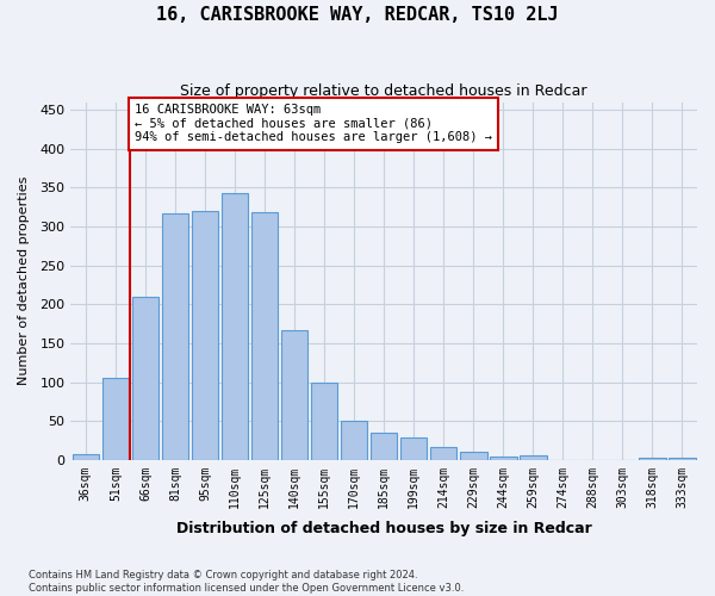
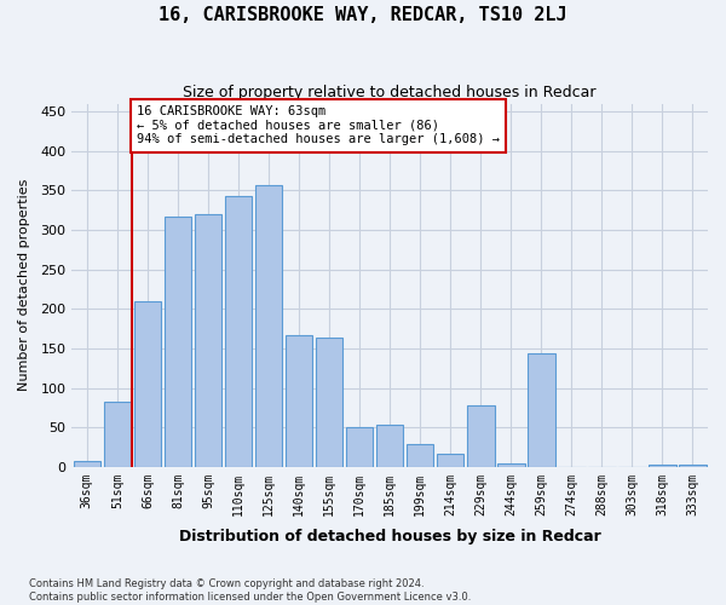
51sqm: 106 -> 82
125sqm: 319 -> 356
155sqm: 99 -> 164
185sqm: 35 -> 54
229sqm: 10 -> 78
259sqm: 6 -> 144
